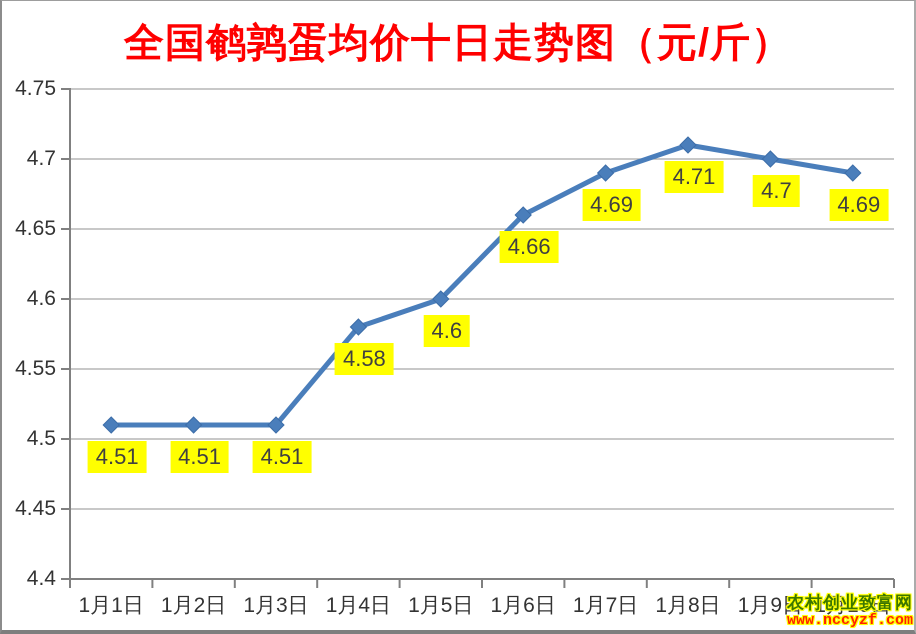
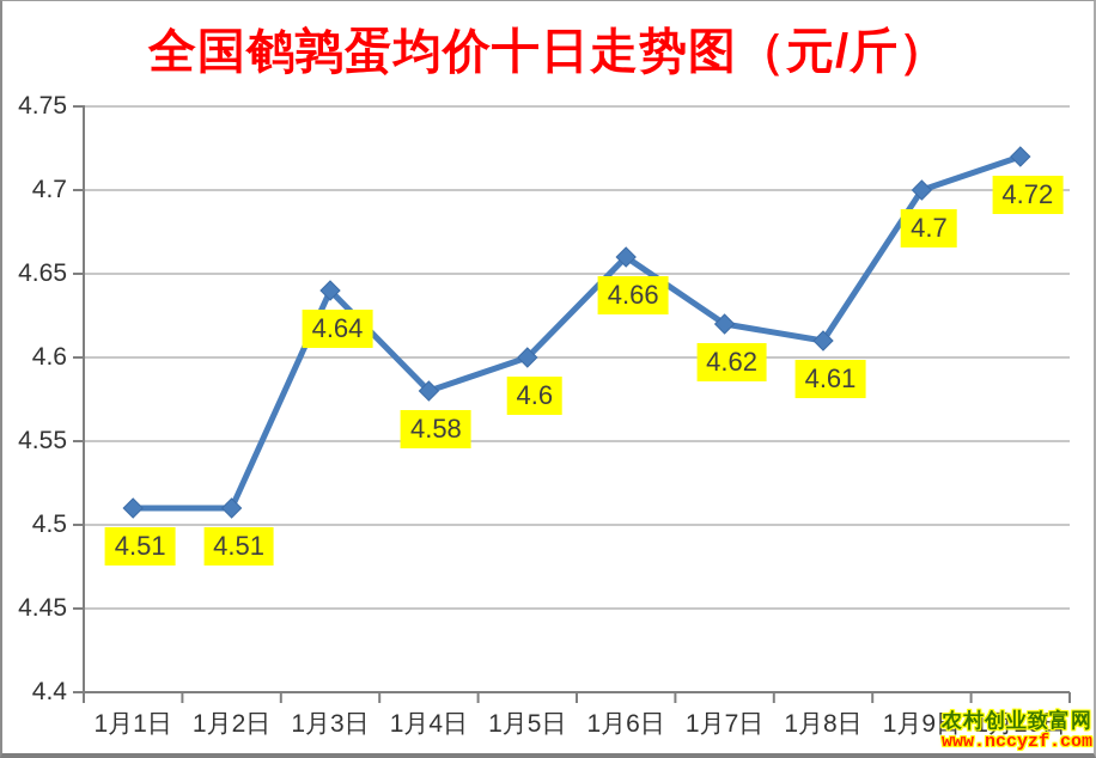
1月3日: 4.51 -> 4.64
1月7日: 4.69 -> 4.62
1月8日: 4.71 -> 4.61
1月10日: 4.69 -> 4.72
